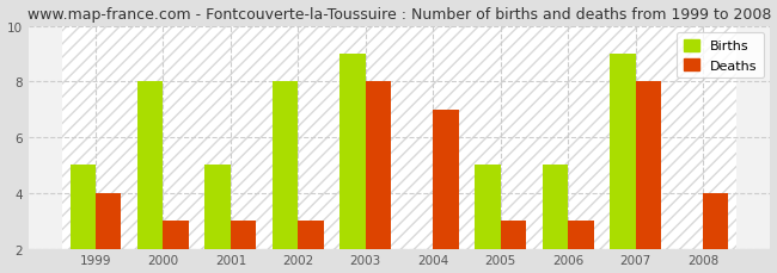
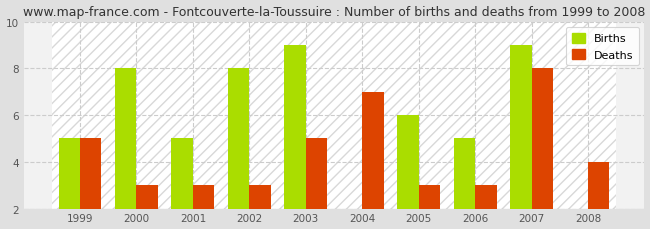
Deaths/1999: 4 -> 5
Deaths/2003: 8 -> 5
Births/2005: 5 -> 6
